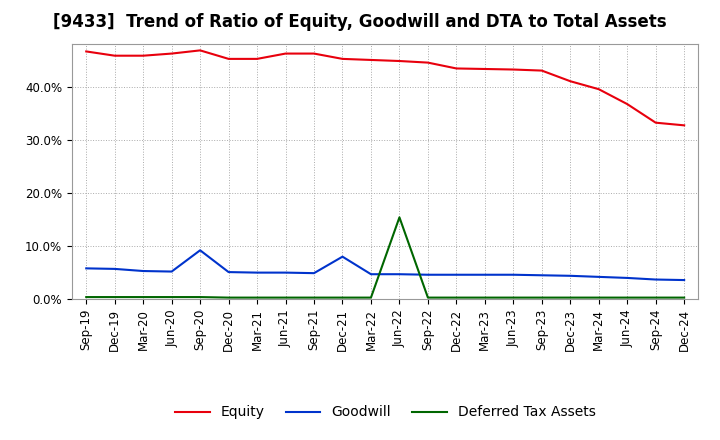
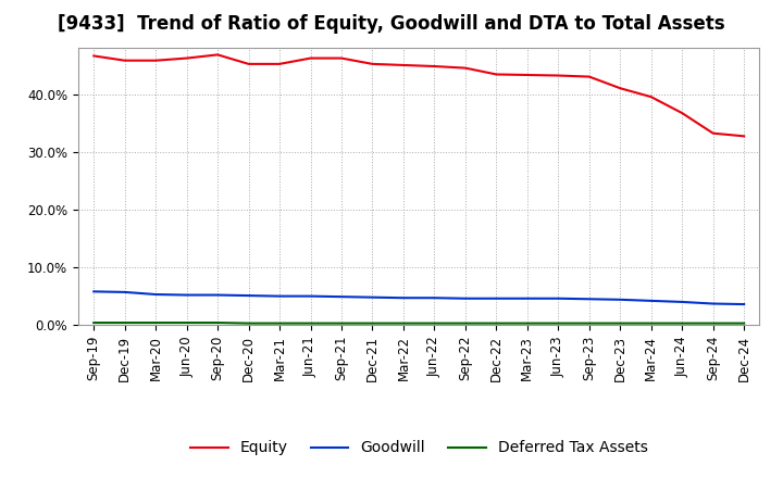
Goodwill/Sep-20: 9.2% -> 5.2%
Goodwill/Dec-21: 8.0% -> 4.8%
Deferred Tax Assets/Jun-22: 15.4% -> 0.3%
